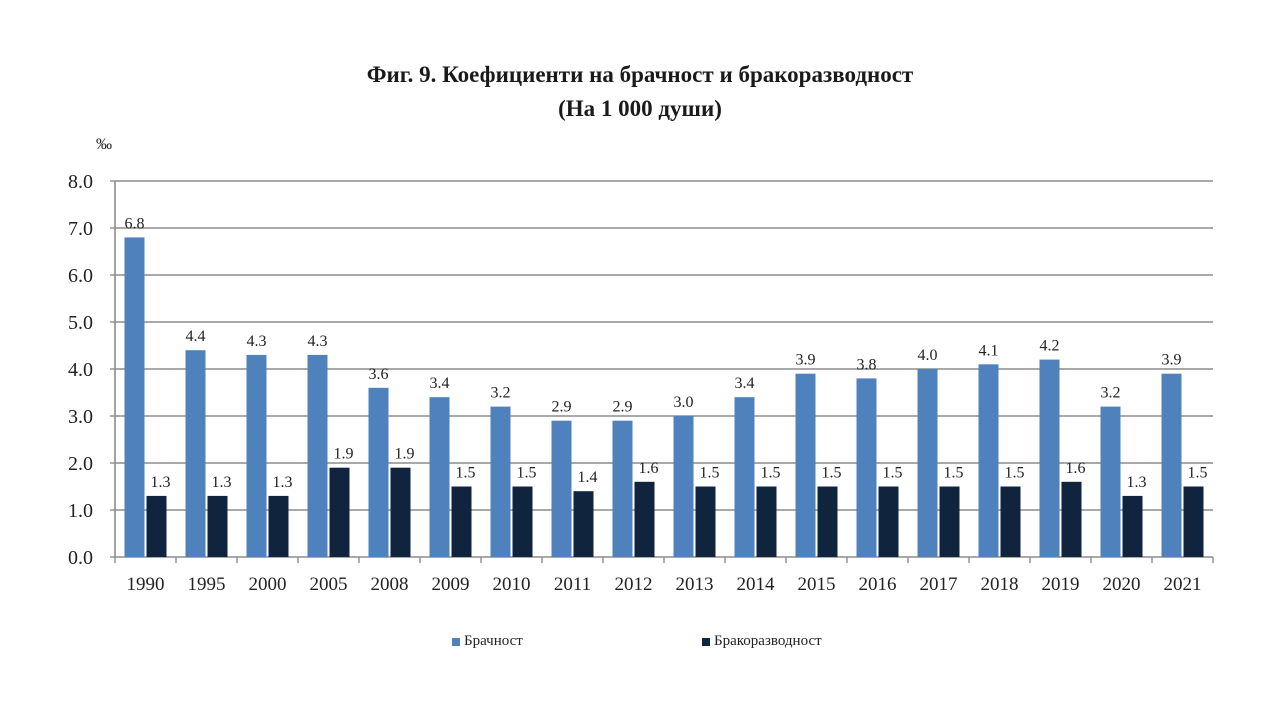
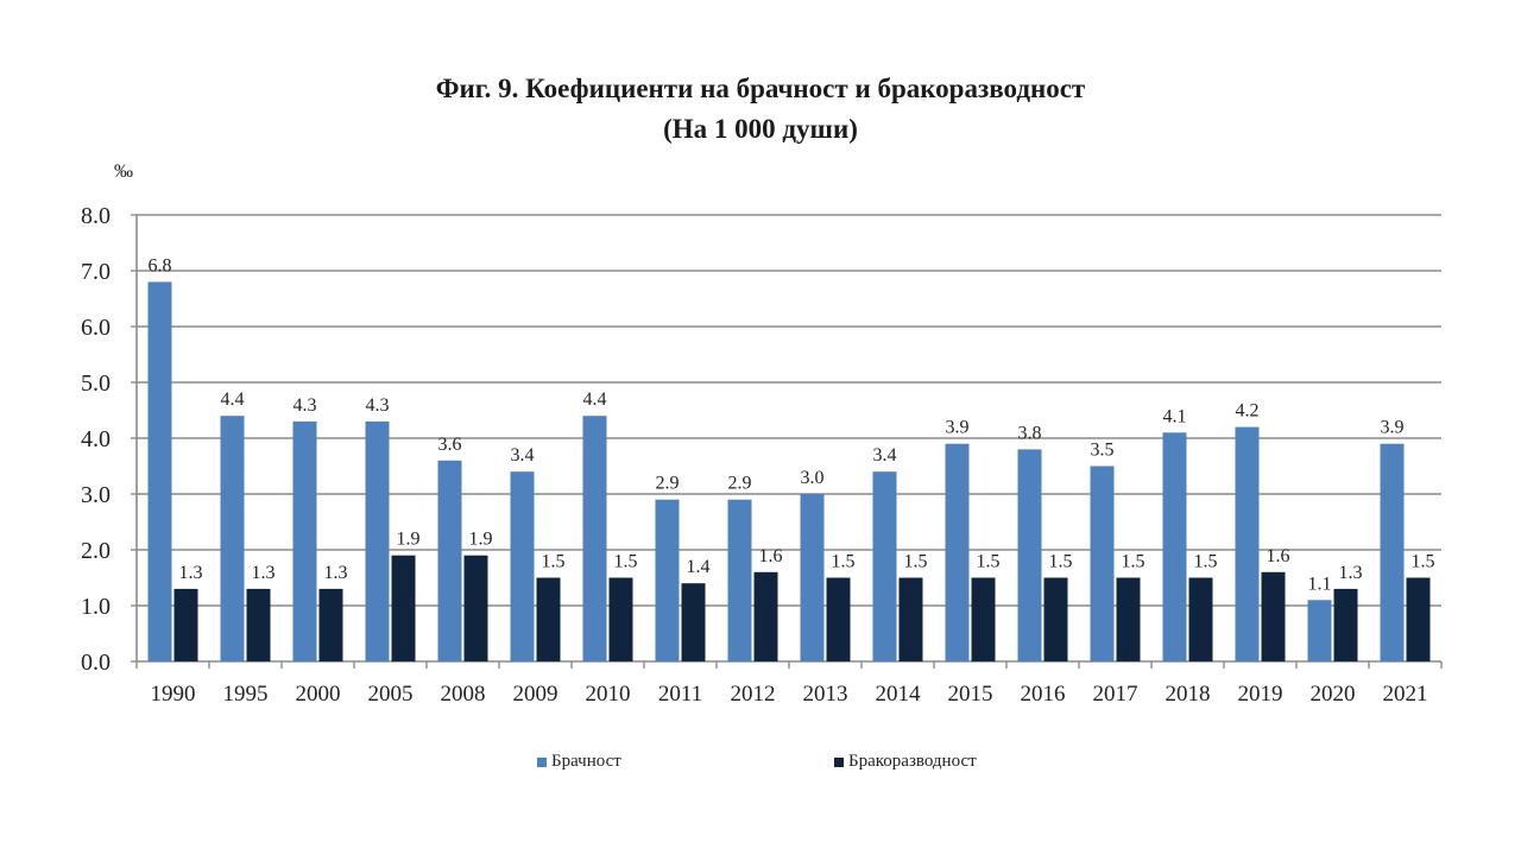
Брачност/2010: 3.2 -> 4.4
Брачност/2017: 4.0 -> 3.5
Брачност/2020: 3.2 -> 1.1
